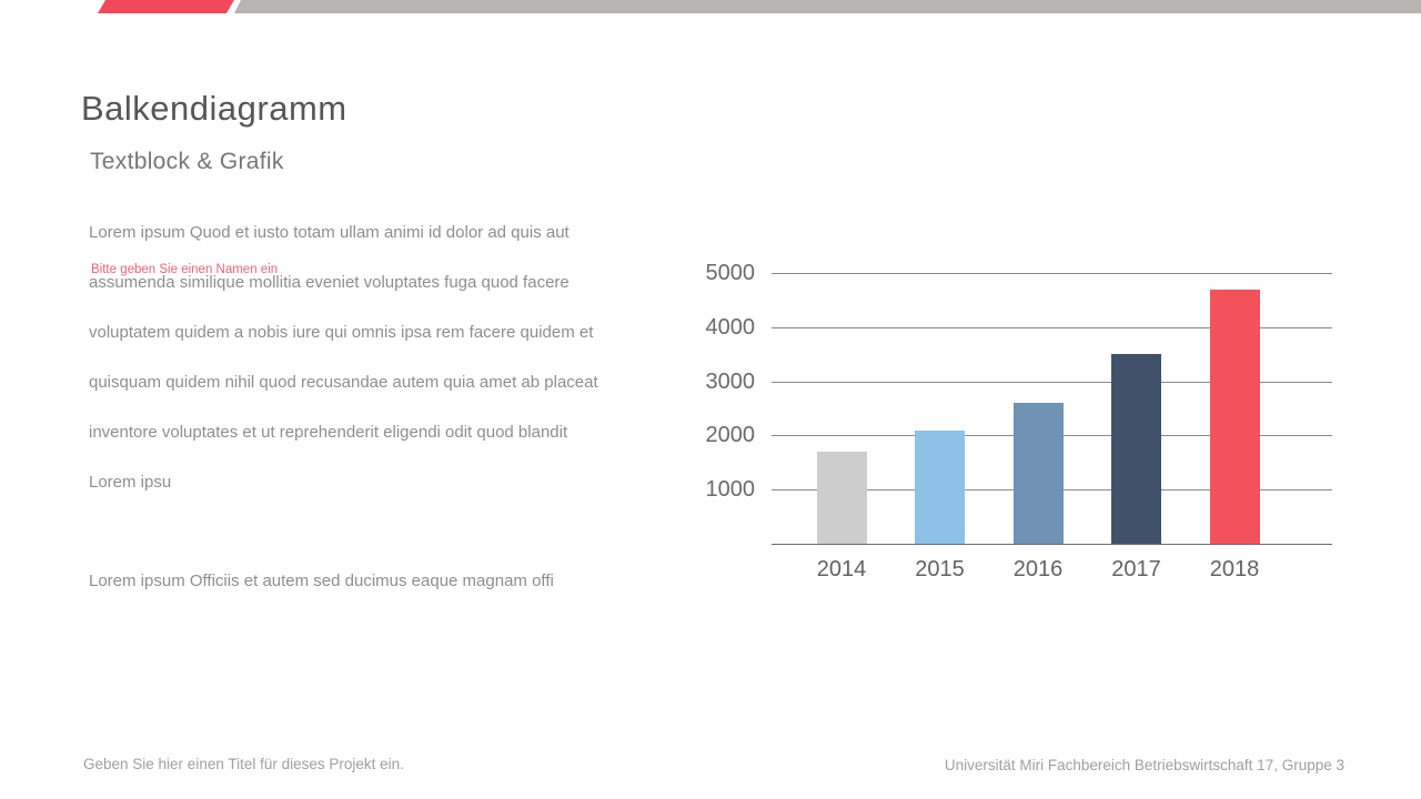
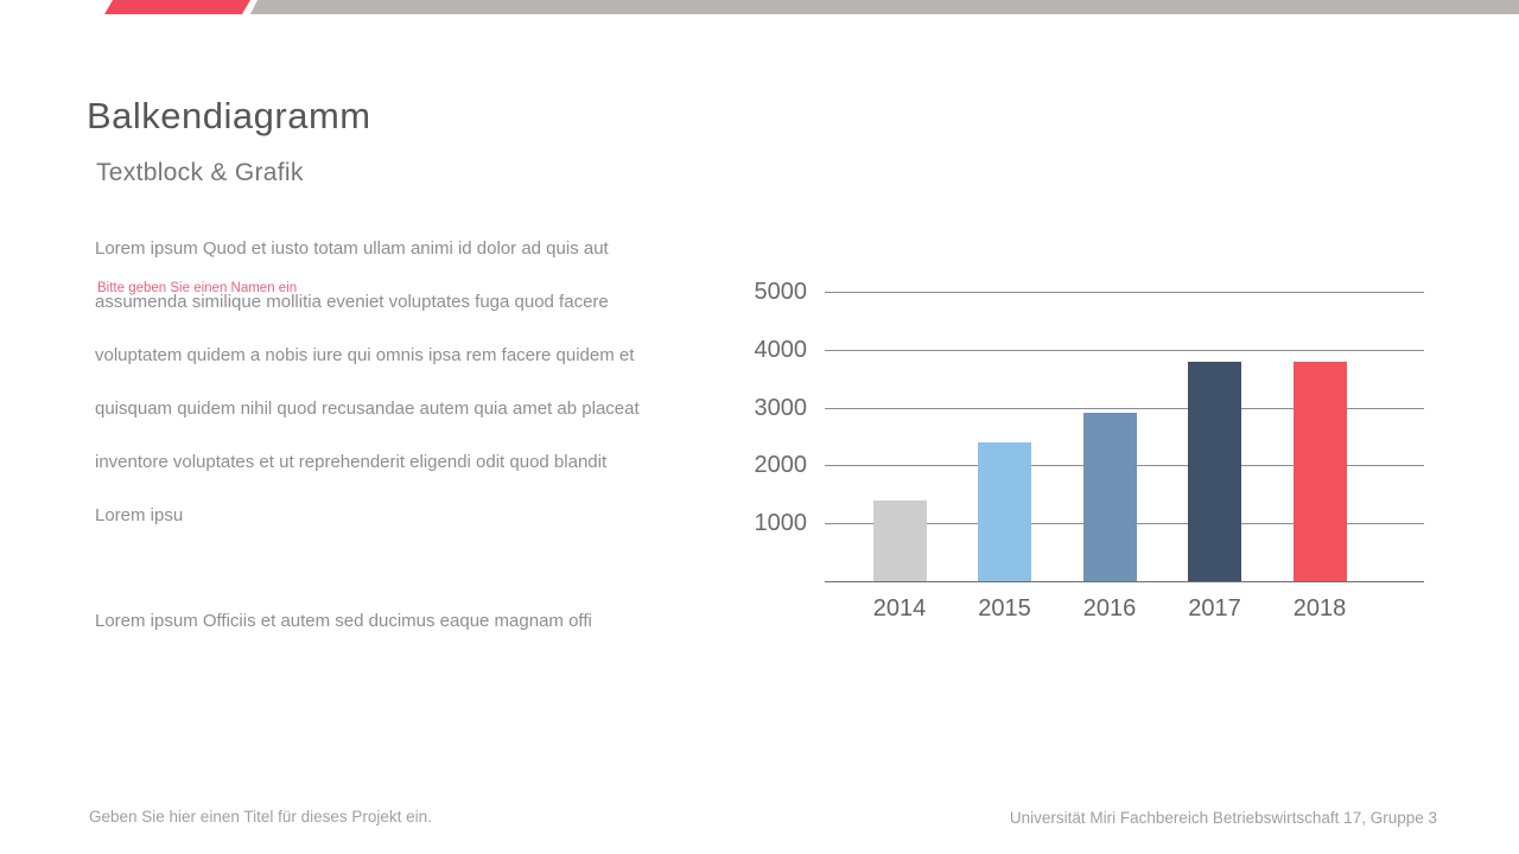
2014: 1700 -> 1400
2015: 2100 -> 2400
2016: 2600 -> 2900
2017: 3500 -> 3800
2018: 4700 -> 3800
